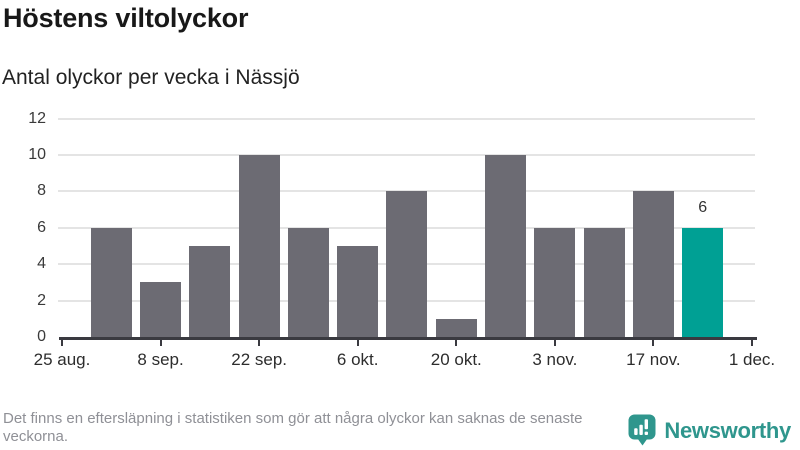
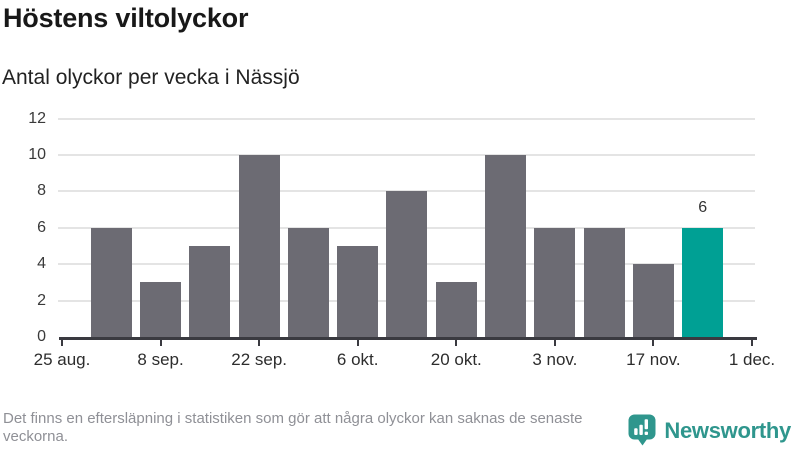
20 okt.: 1 -> 3
17 nov.: 8 -> 4
